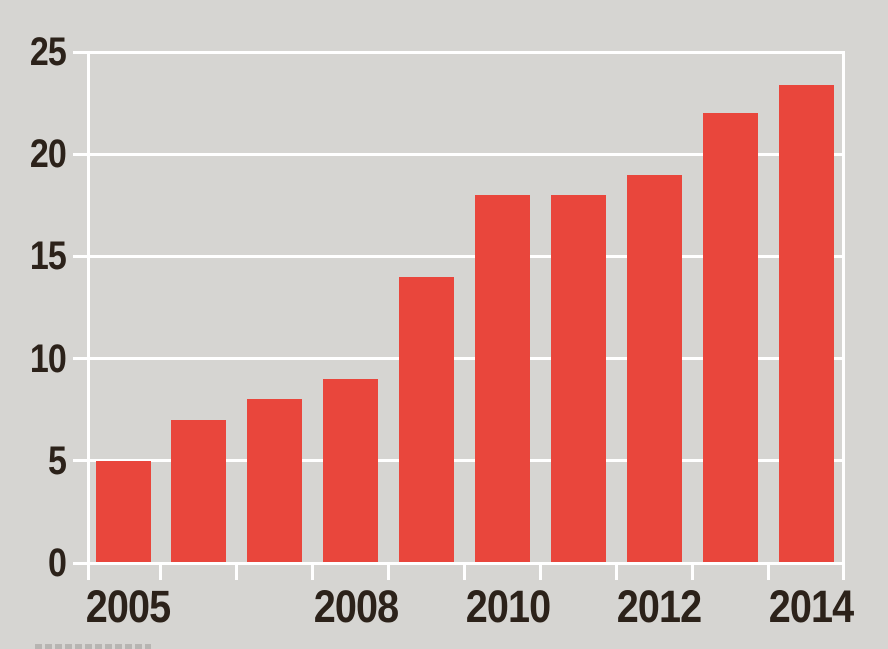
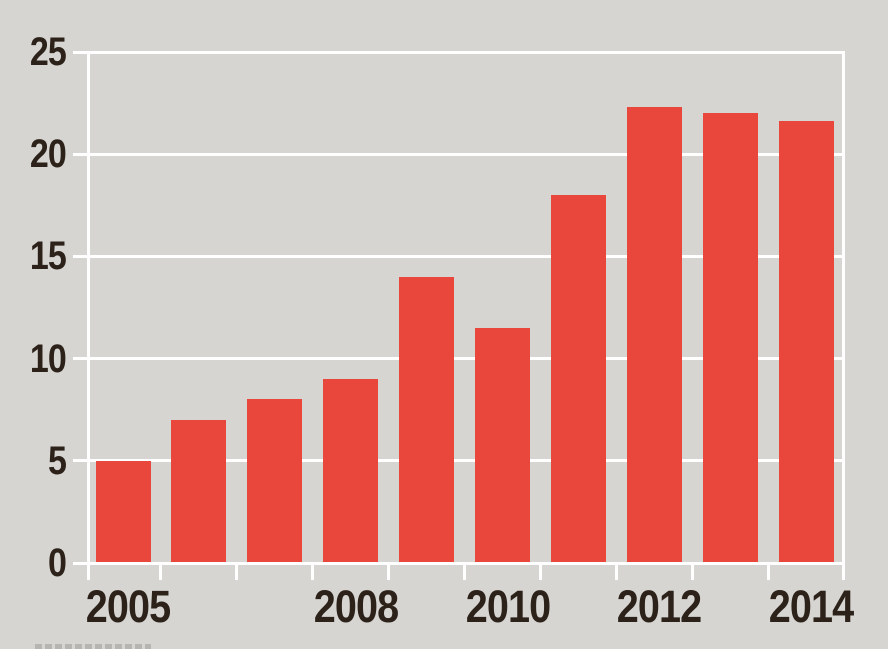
2010: 18.0 -> 11.5
2012: 19.0 -> 22.3
2014: 23.4 -> 21.6
